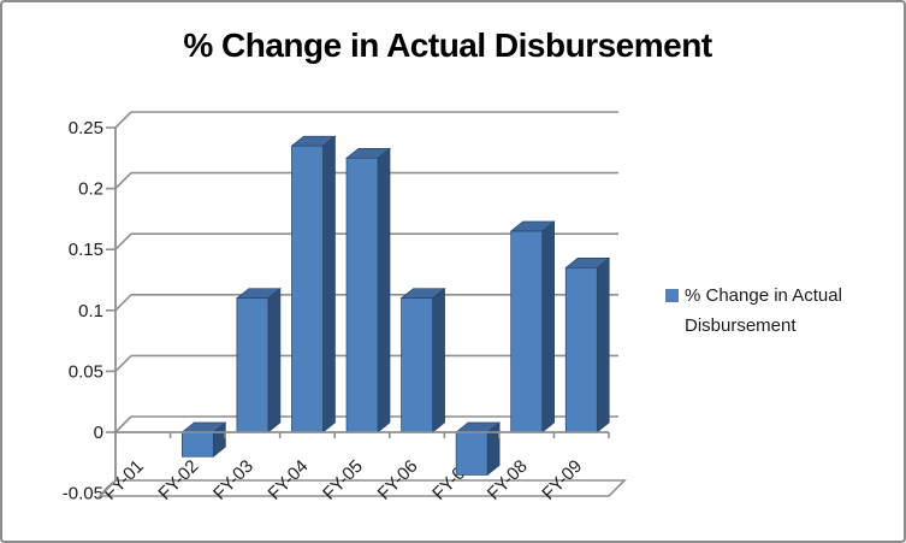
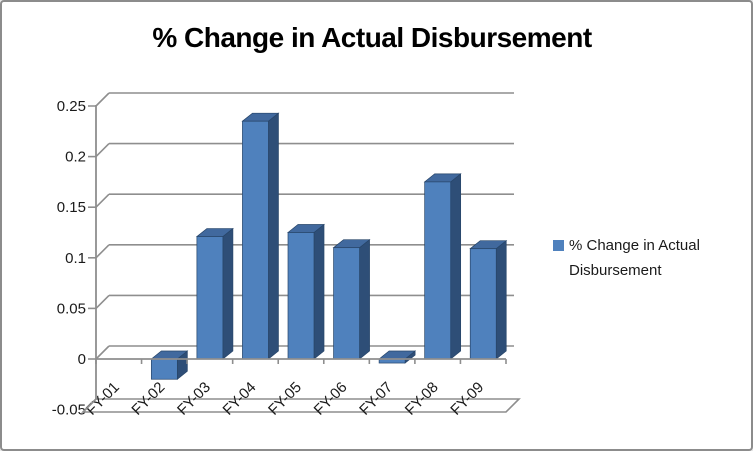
FY-03: 0.110 -> 0.121
FY-05: 0.225 -> 0.125
FY-07: -0.035 -> -0.004
FY-08: 0.165 -> 0.175
FY-09: 0.135 -> 0.109
